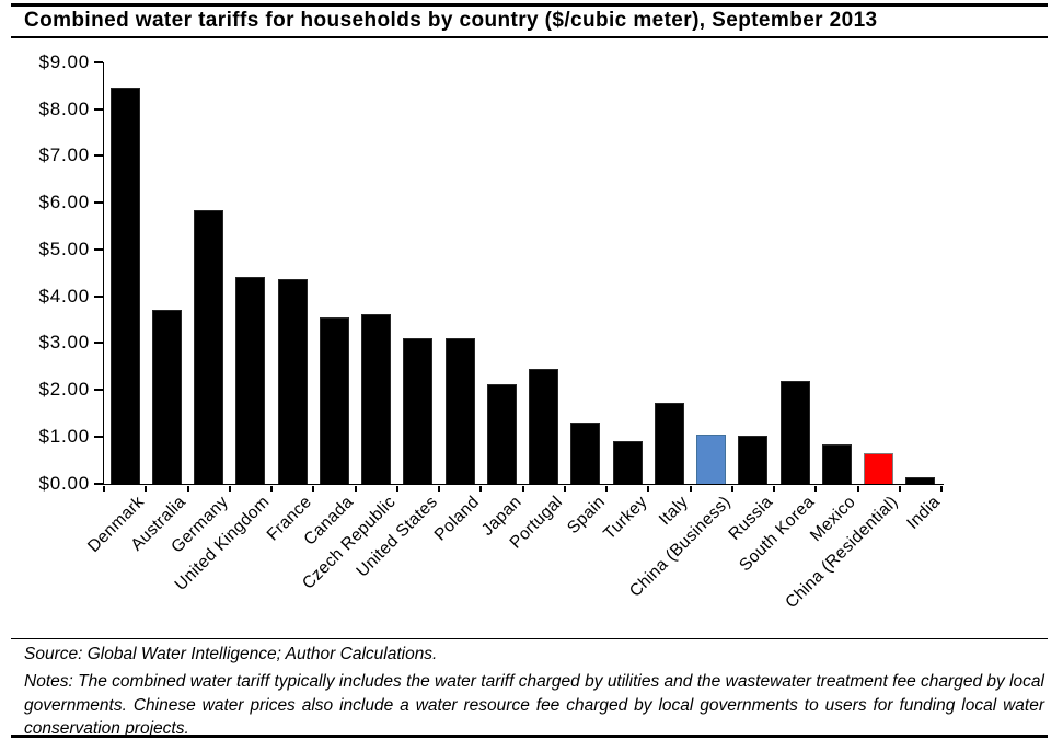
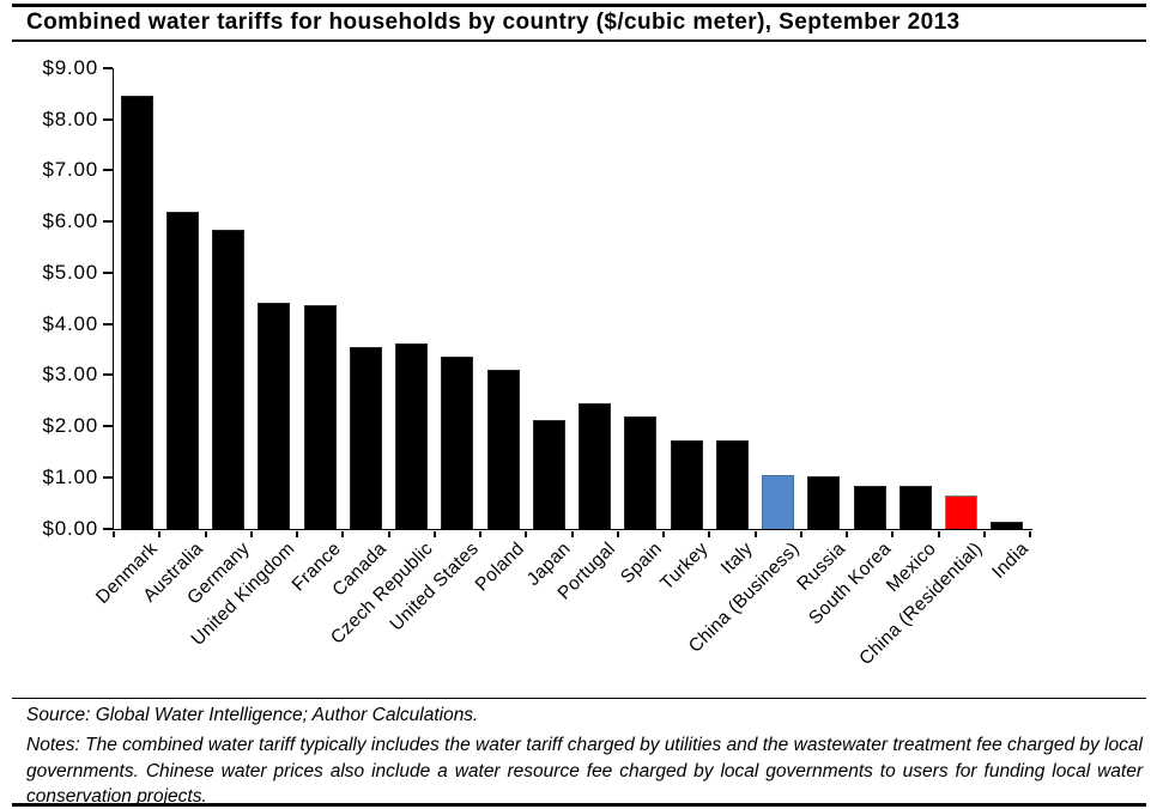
Australia: $3.7 -> $6.2
United States: $3.1 -> $3.4
Spain: $1.3 -> $2.2
Turkey: $0.9 -> $1.7
South Korea: $2.2 -> $0.8
